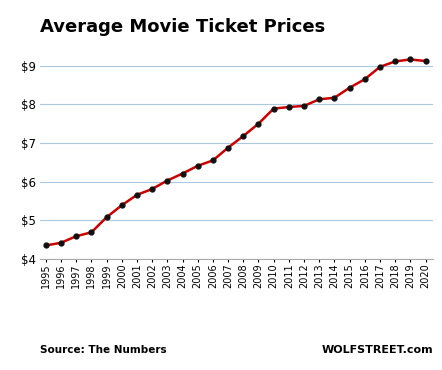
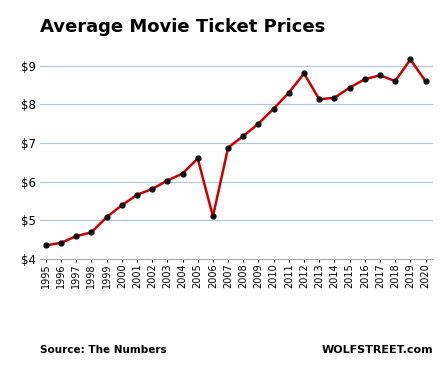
2005: $6.41 -> $6.60
2006: $6.55 -> $5.10
2011: $7.93 -> $8.30
2012: $7.96 -> $8.80
2017: $8.97 -> $8.75
2018: $9.11 -> $8.60
2020: $9.12 -> $8.60
